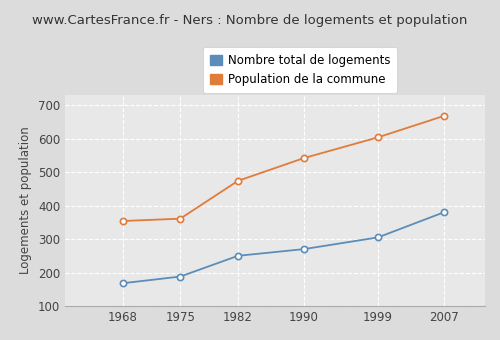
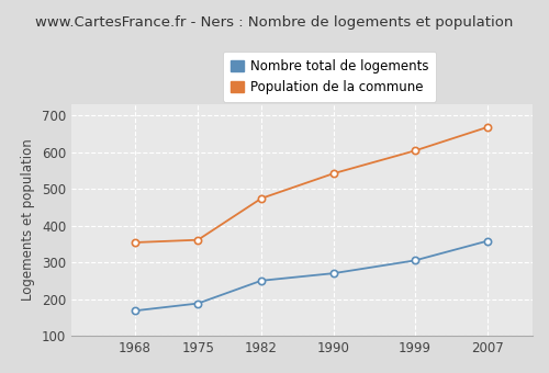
Nombre total de logements/2007: 380 -> 358
